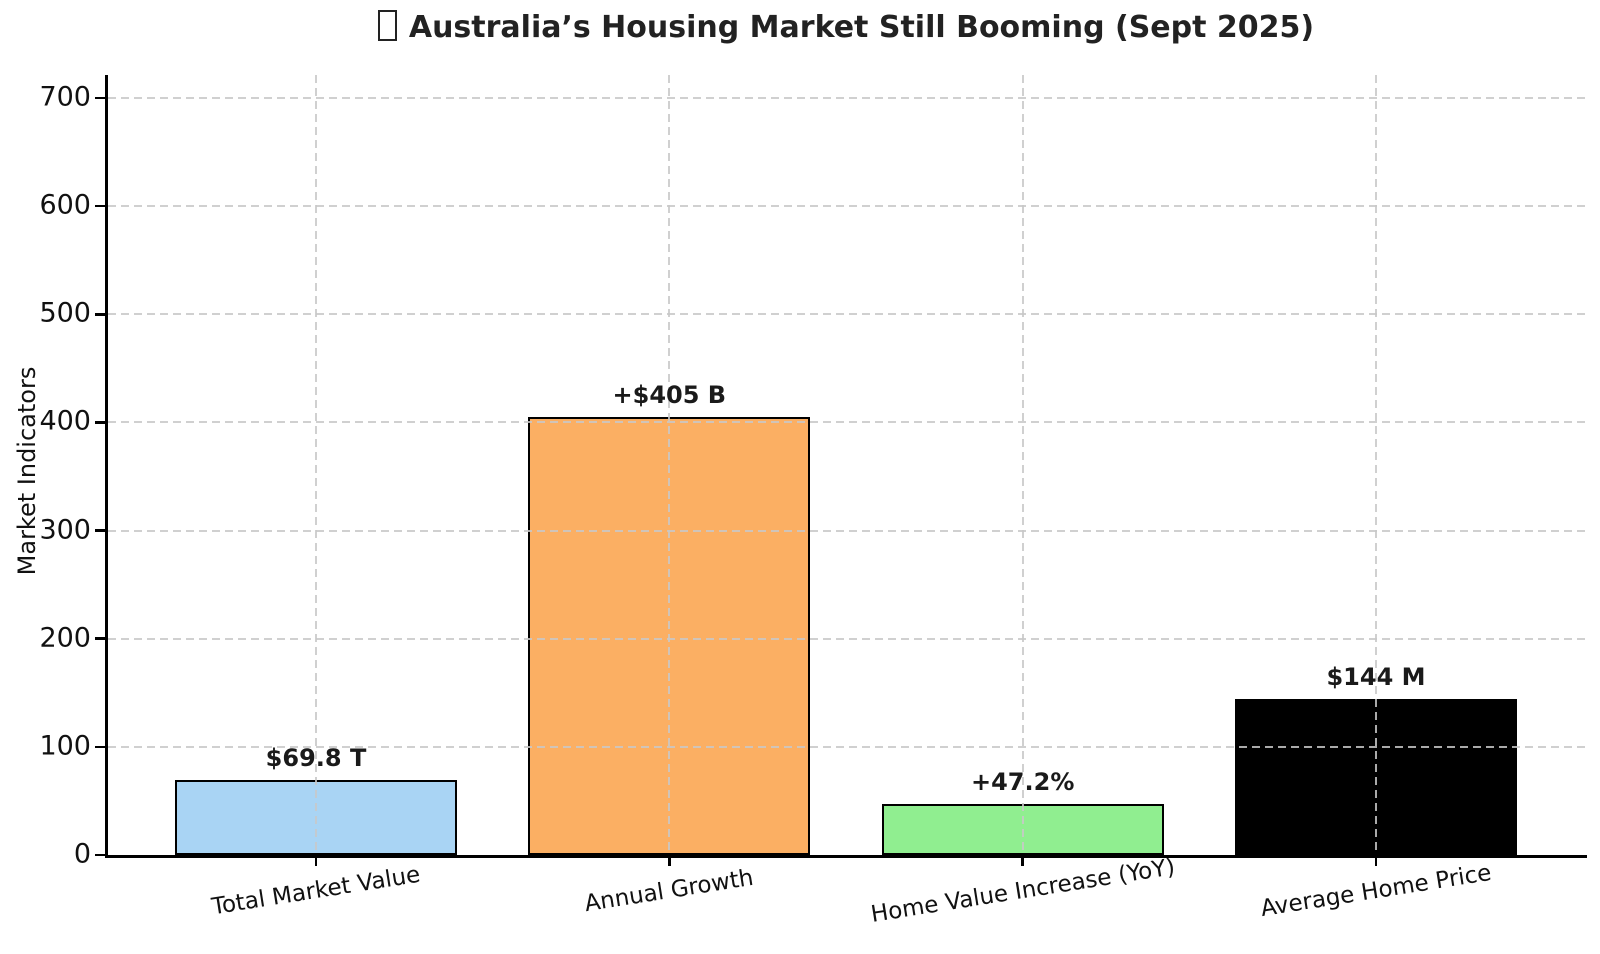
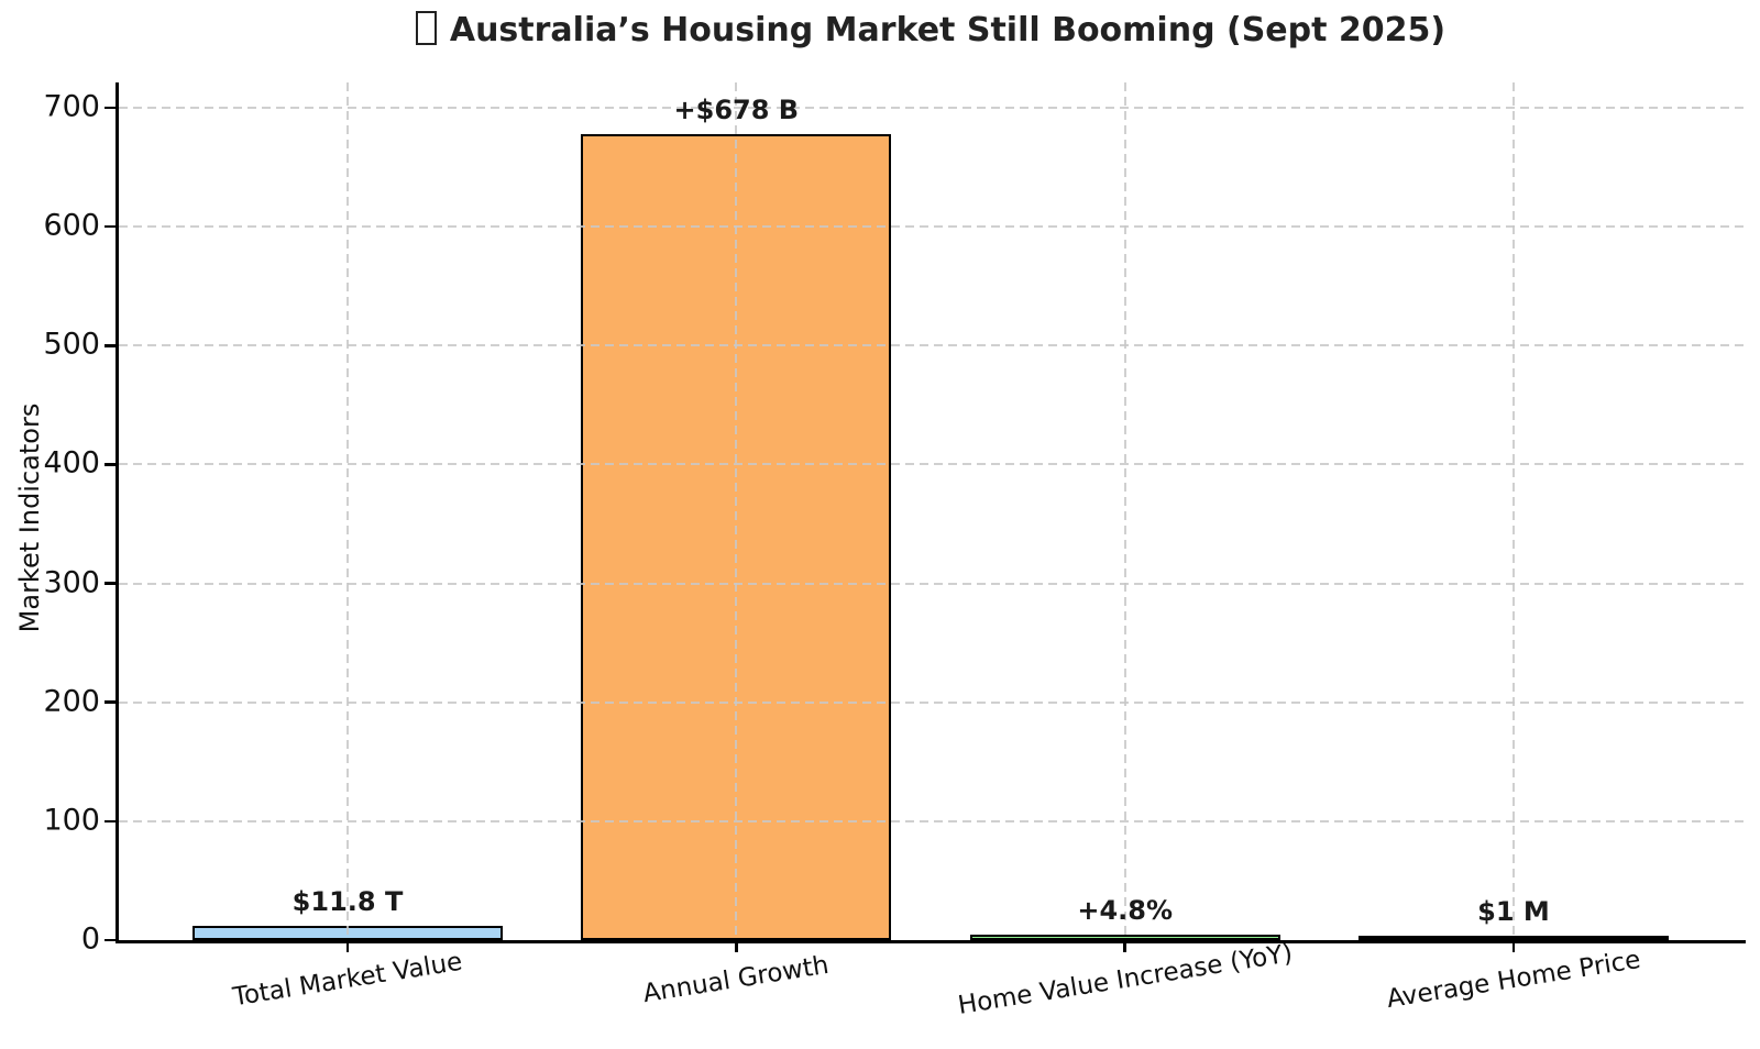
Total Market Value: $69.8 -> $11.8
Annual Growth: +$405 -> +$678
Home Value Increase (YoY): +47.2% -> +4.8%
Average Home Price: $144 -> $1
